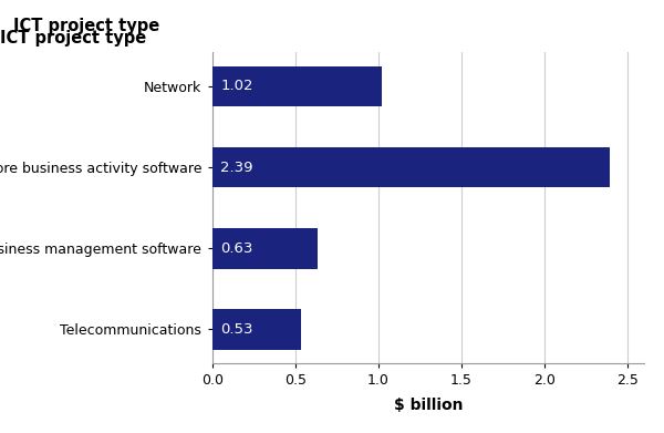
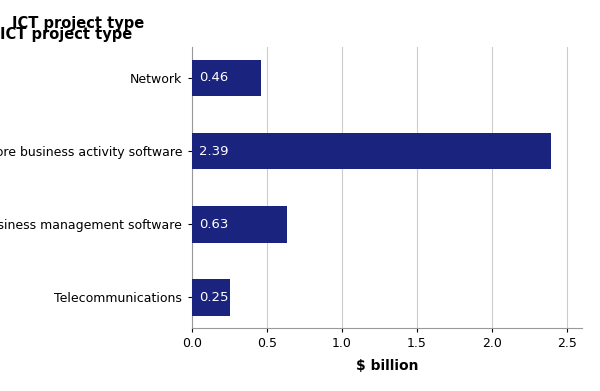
Network: 1.02 -> 0.46
Telecommunications: 0.53 -> 0.25
